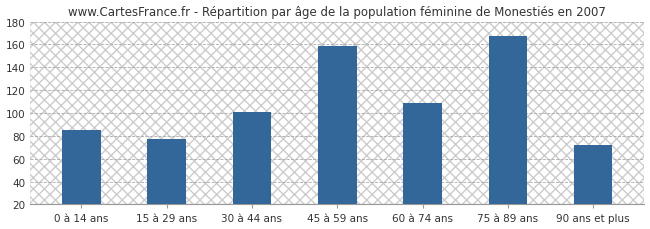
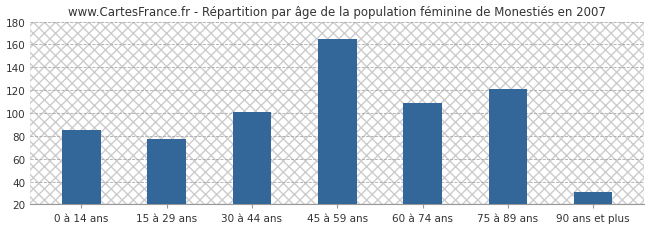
45 à 59 ans: 159 -> 165
75 à 89 ans: 167 -> 121
90 ans et plus: 72 -> 31
